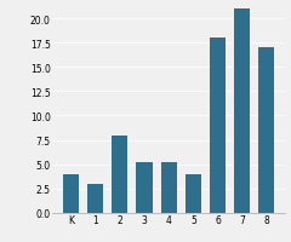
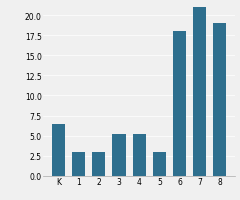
K: 4.0 -> 6.5
2: 8.0 -> 3.0
5: 4.0 -> 3.0
8: 17.0 -> 19.0
